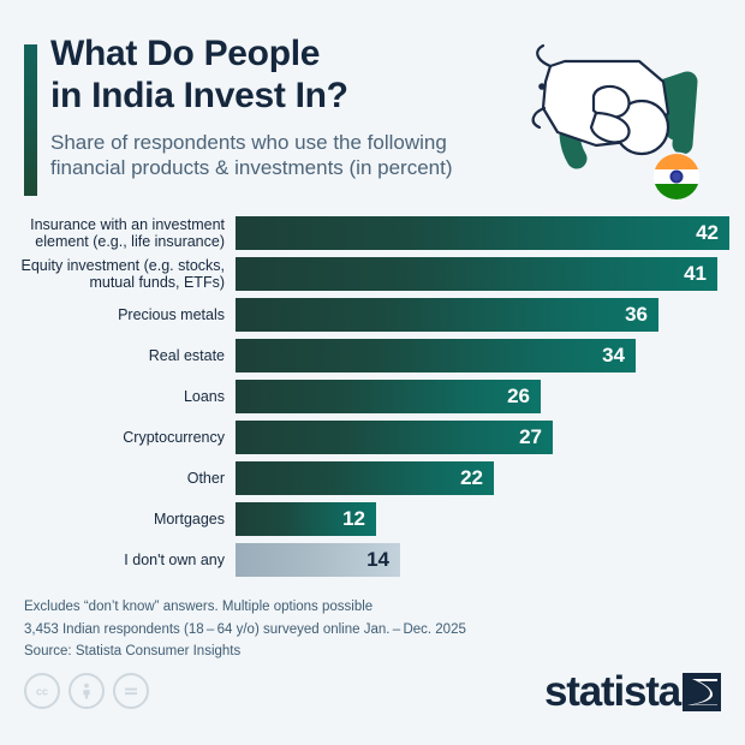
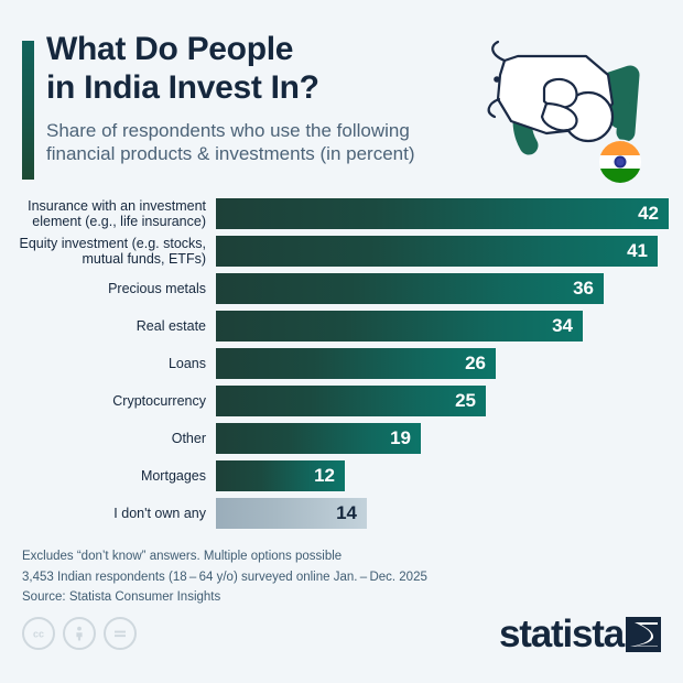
Cryptocurrency: 27 -> 25
Other: 22 -> 19
